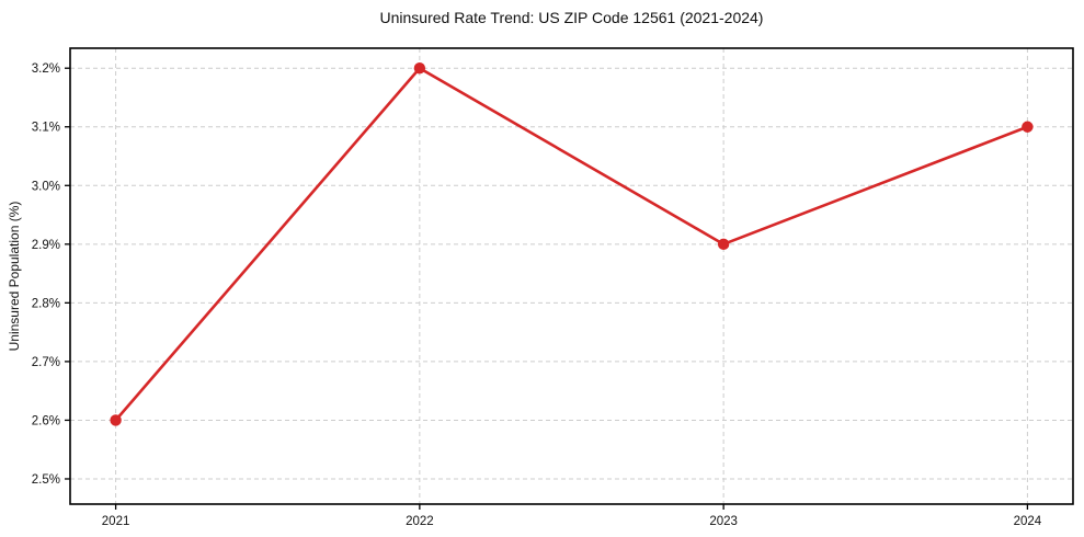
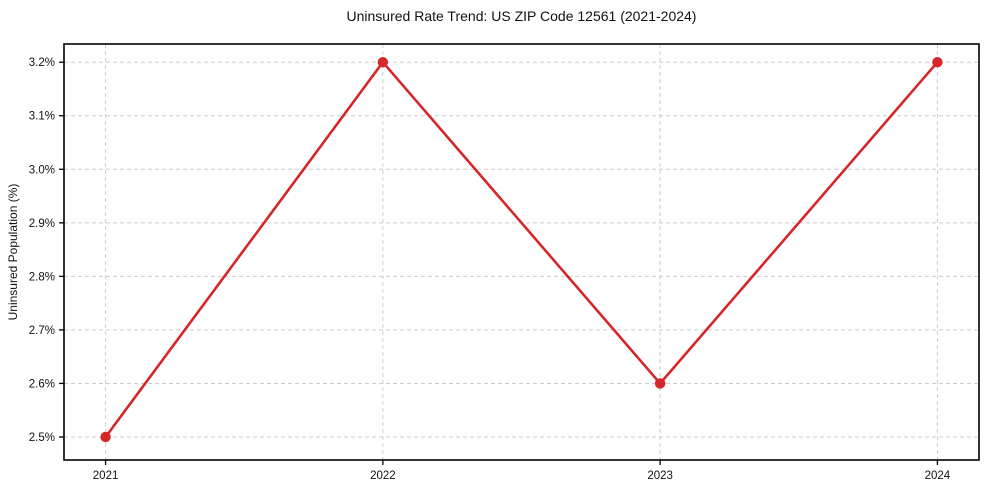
2021: 2.6% -> 2.5%
2023: 2.9% -> 2.6%
2024: 3.1% -> 3.2%
